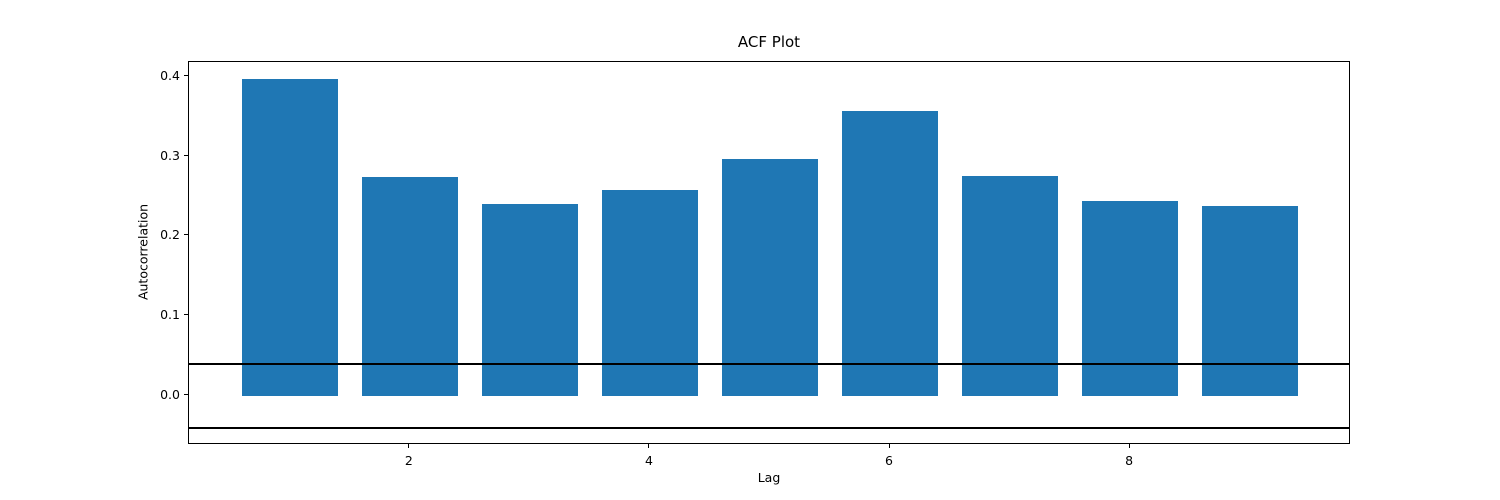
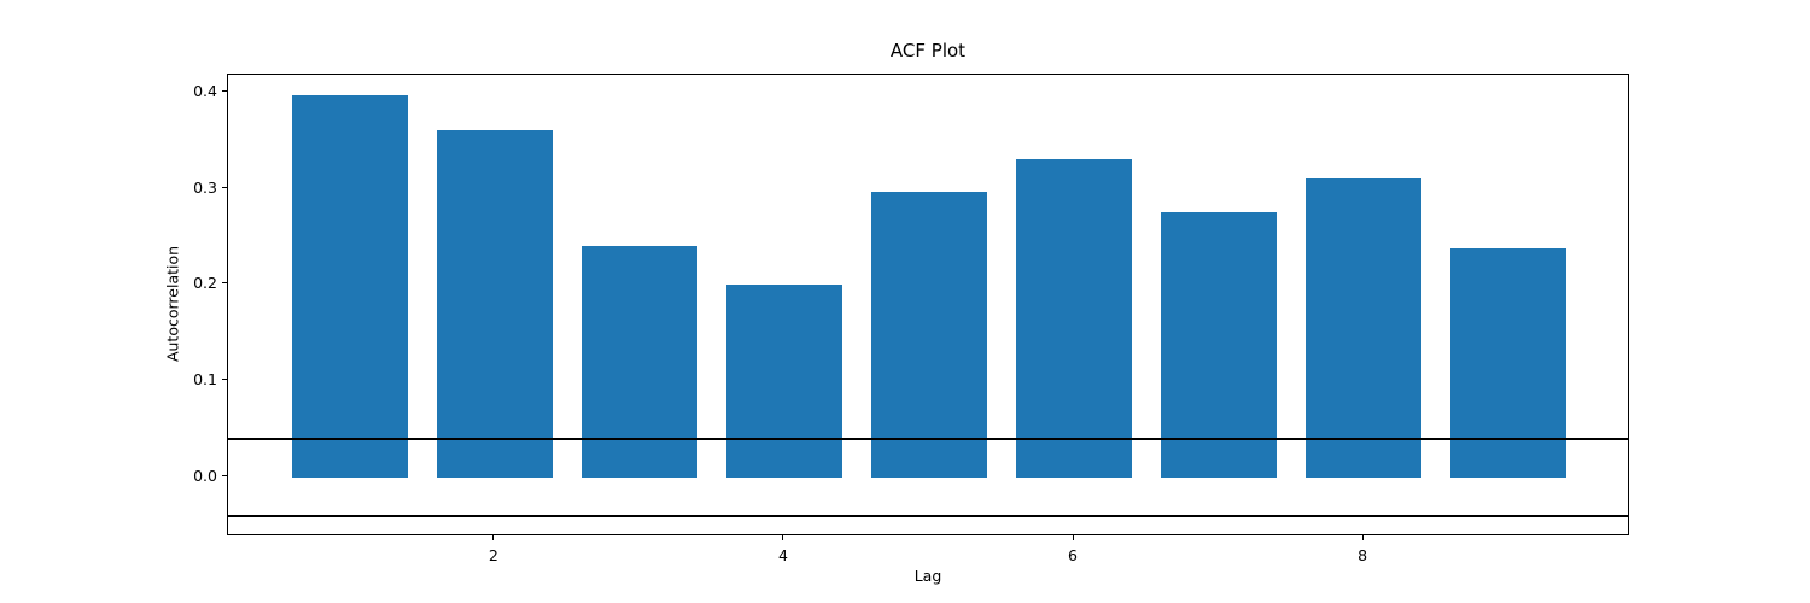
2: 0.27 -> 0.36
4: 0.26 -> 0.20
6: 0.36 -> 0.33
8: 0.24 -> 0.31
